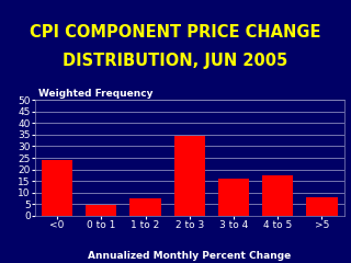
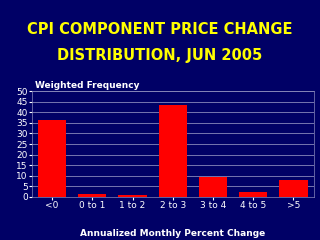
<0: 24.0 -> 36.5
0 to 1: 4.5 -> 1.2
1 to 2: 7.5 -> 0.9
2 to 3: 34.5 -> 43.5
3 to 4: 16.0 -> 9.5
4 to 5: 17.5 -> 2.2
